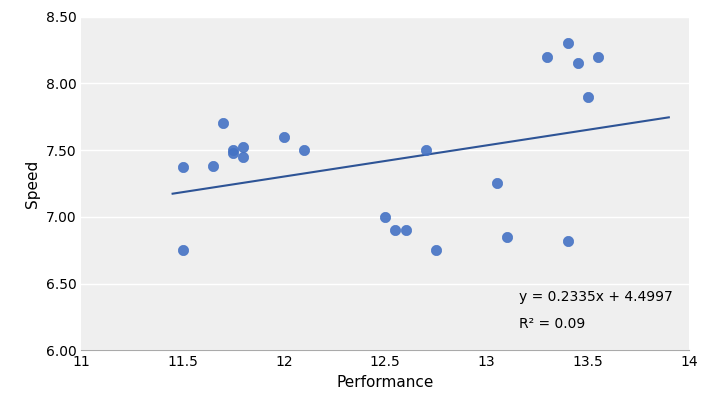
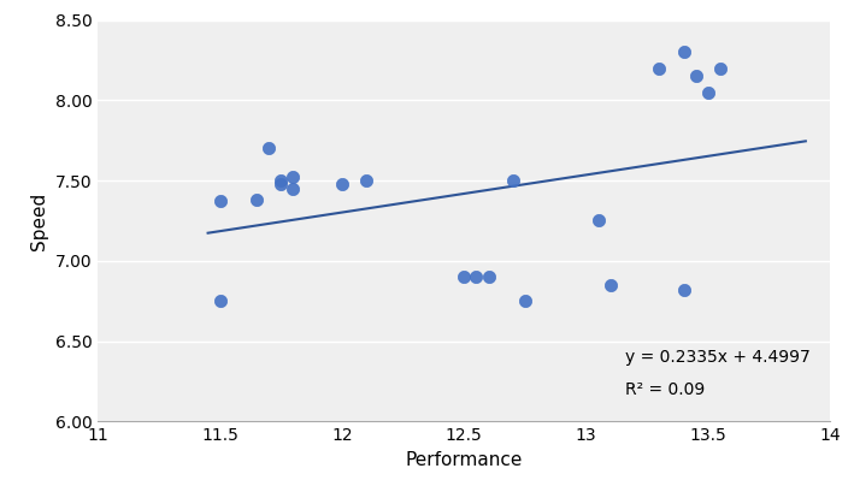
12: 7.60 -> 7.48
12.5: 7.00 -> 6.90
13.5: 7.90 -> 8.05
